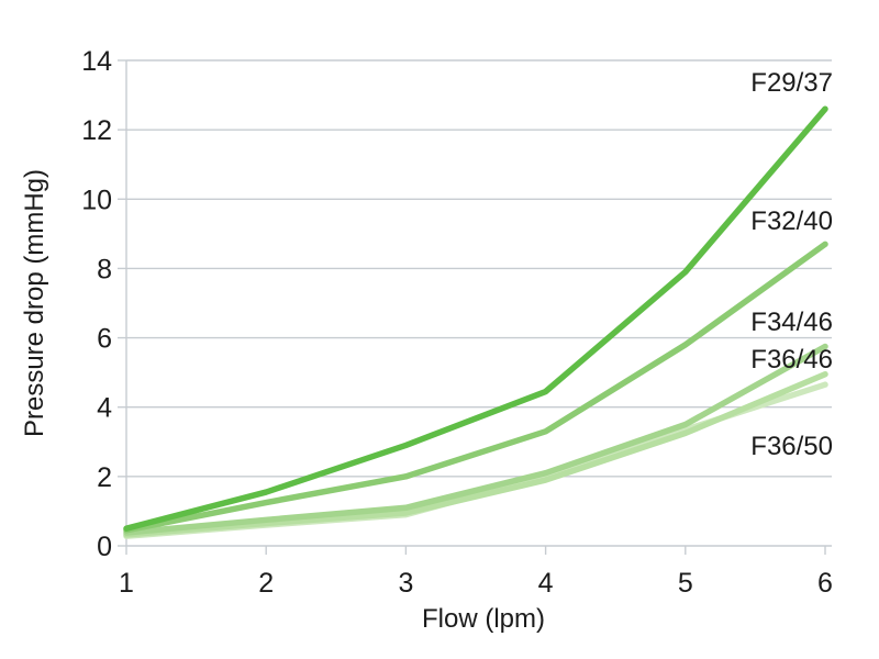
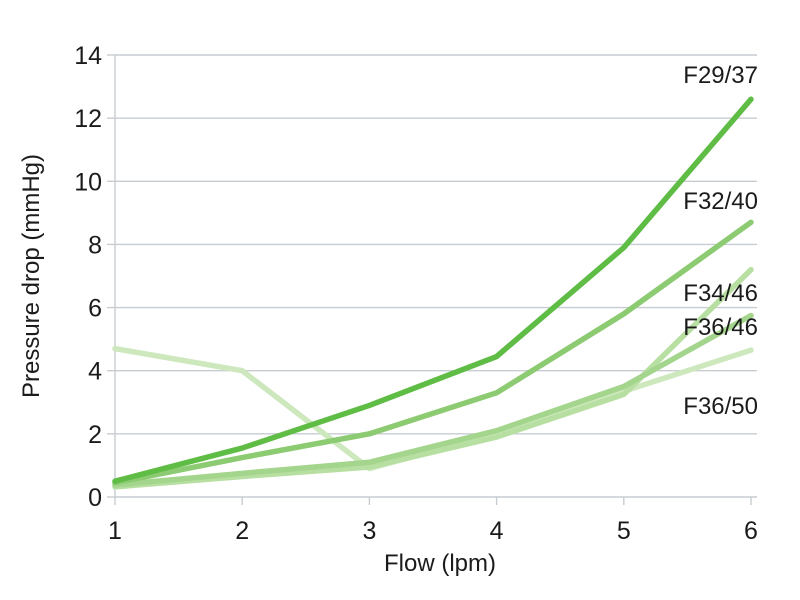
F36/50/1: 0.3 -> 4.7
F36/50/2: 0.6 -> 4.0
F36/46/6: 5.0 -> 7.2
